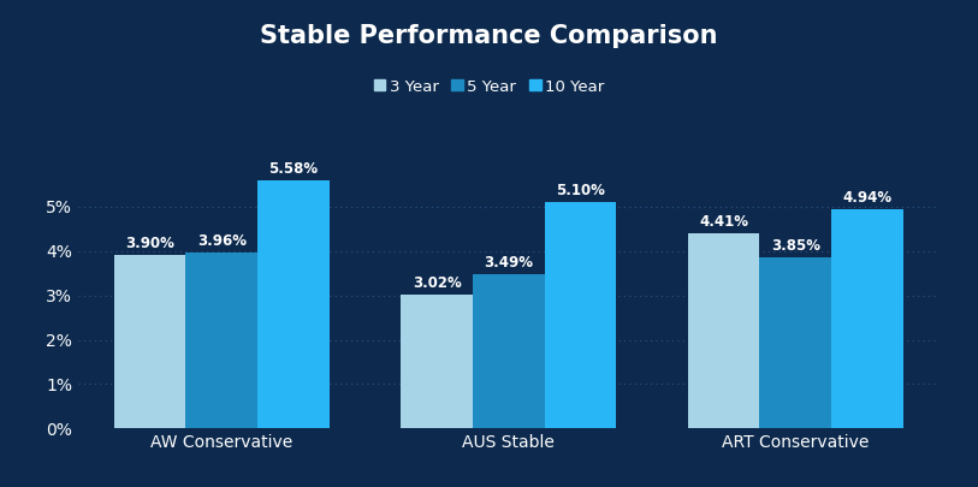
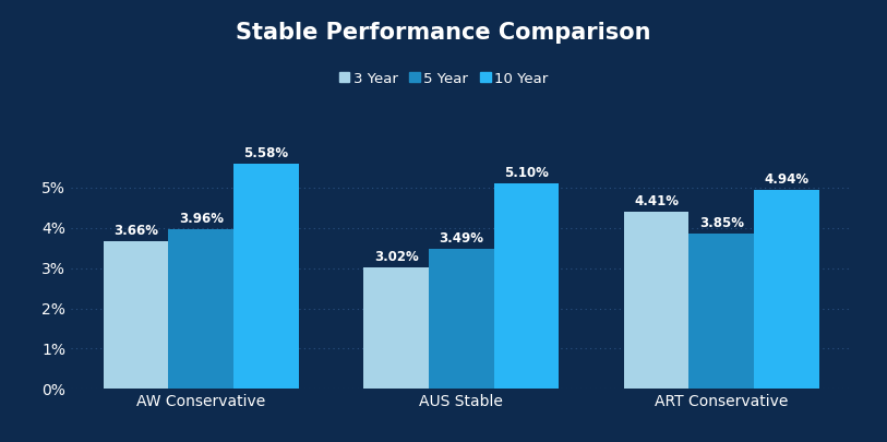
3 Year/AW Conservative: 3.90% -> 3.66%
